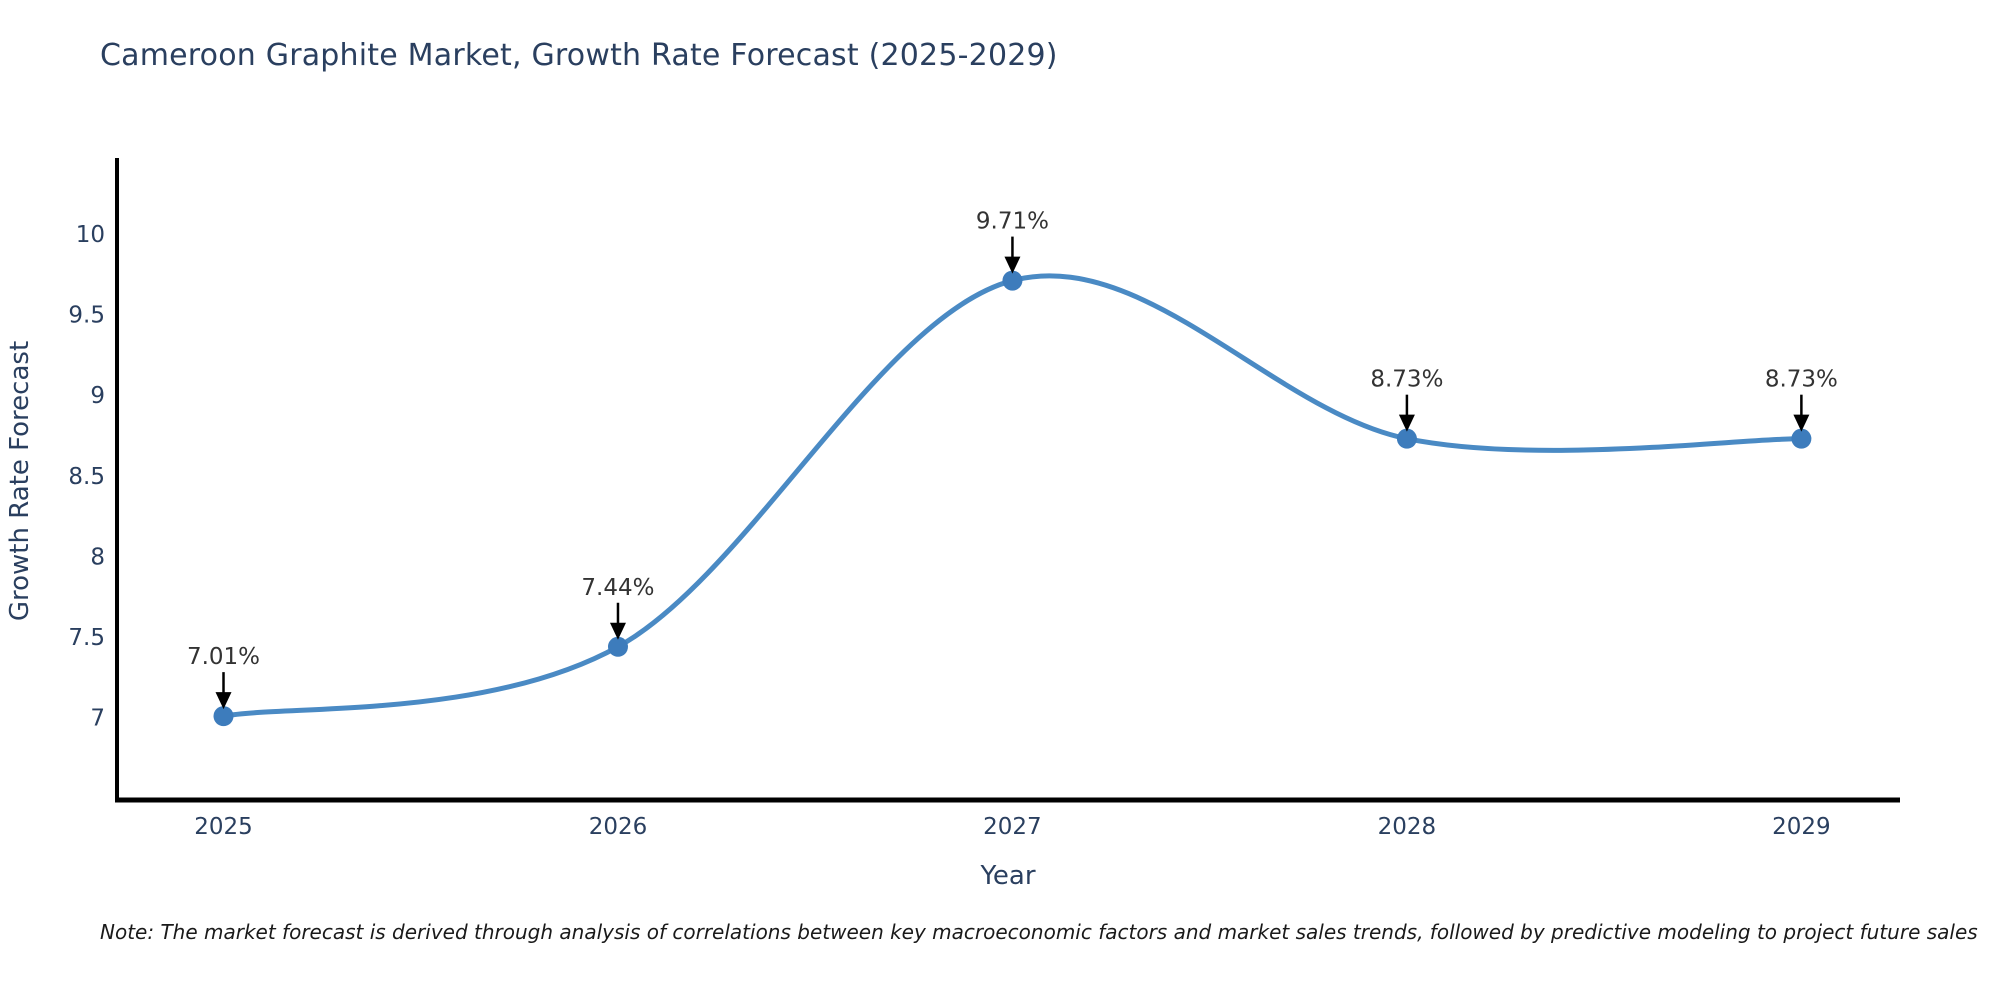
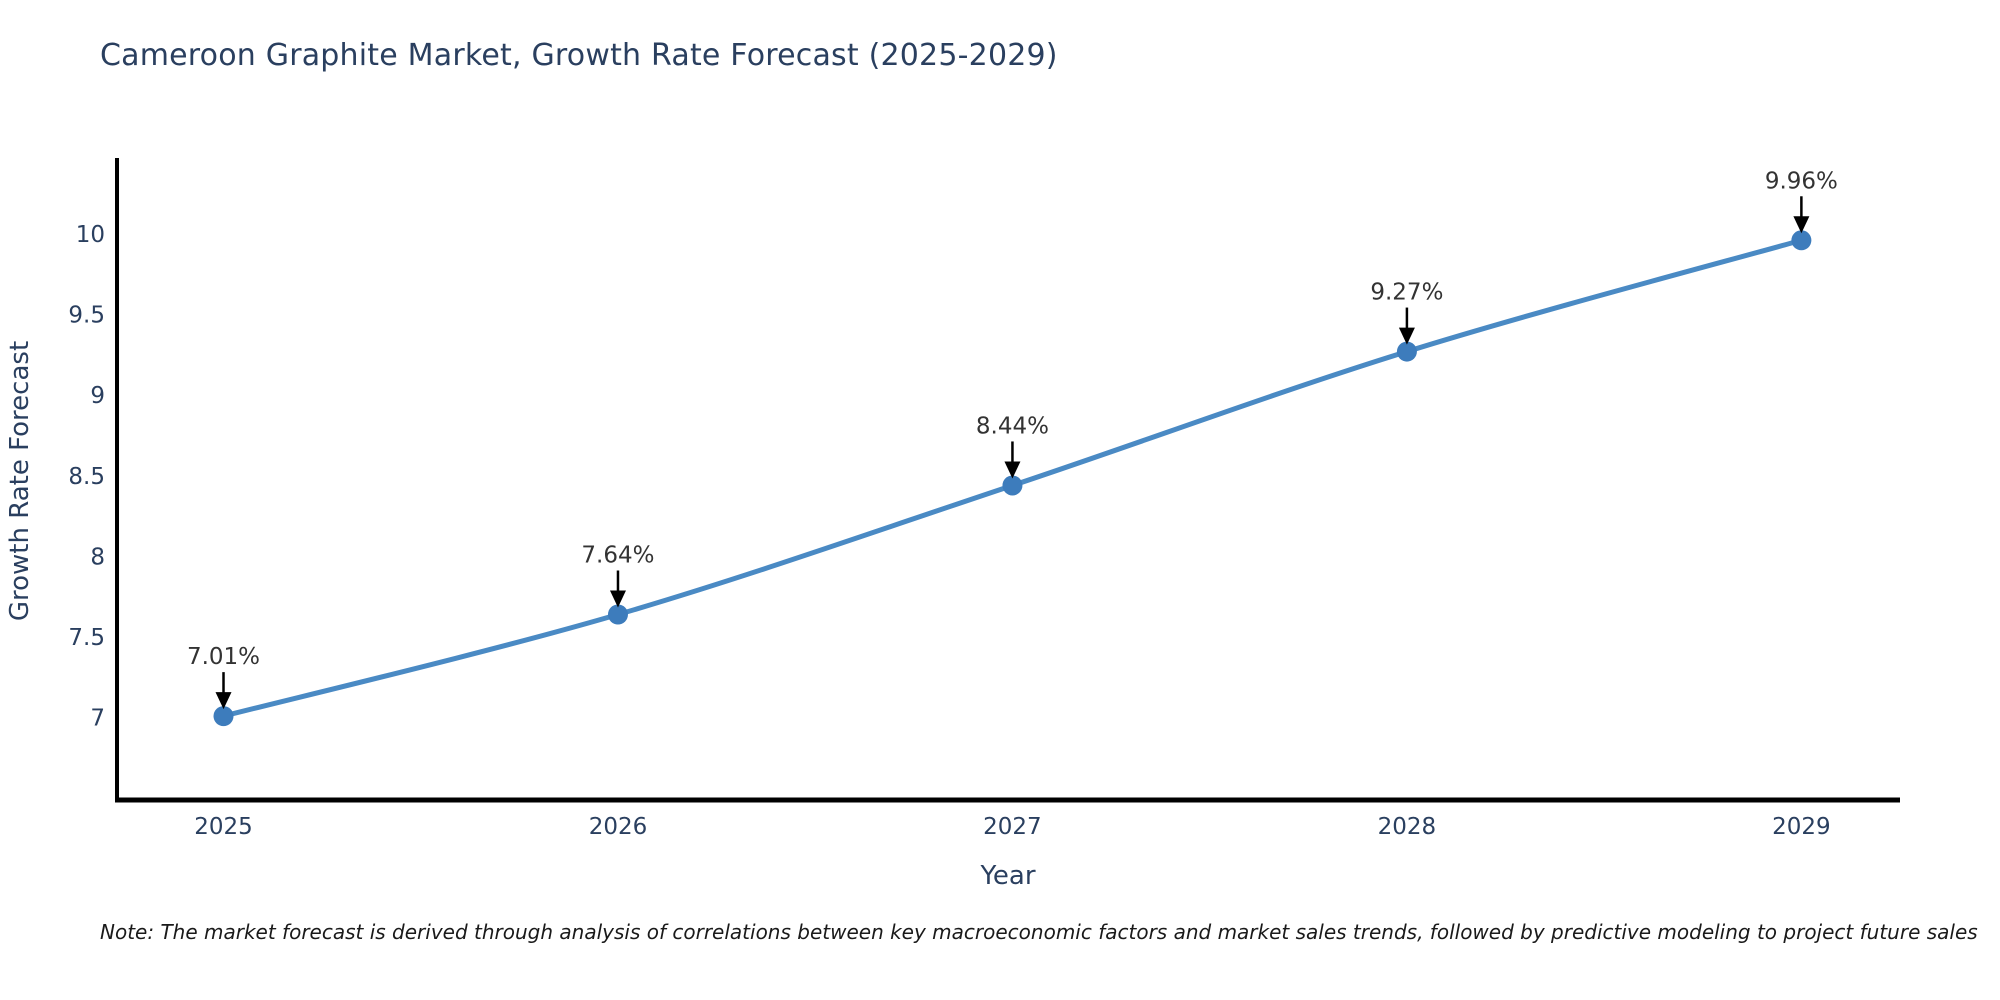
2026: 7.44% -> 7.64%
2027: 9.71% -> 8.44%
2028: 8.73% -> 9.27%
2029: 8.73% -> 9.96%
